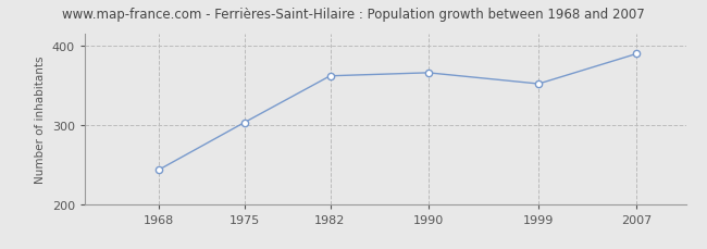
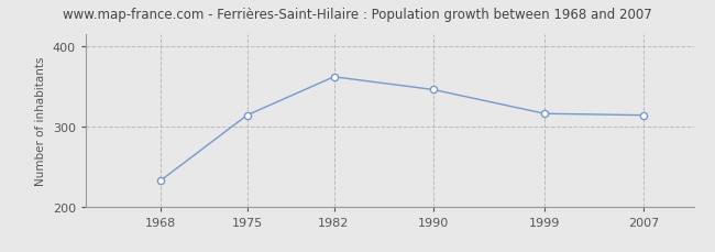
1968: 243 -> 232
1975: 303 -> 314
1990: 366 -> 346
1999: 352 -> 316
2007: 390 -> 314
